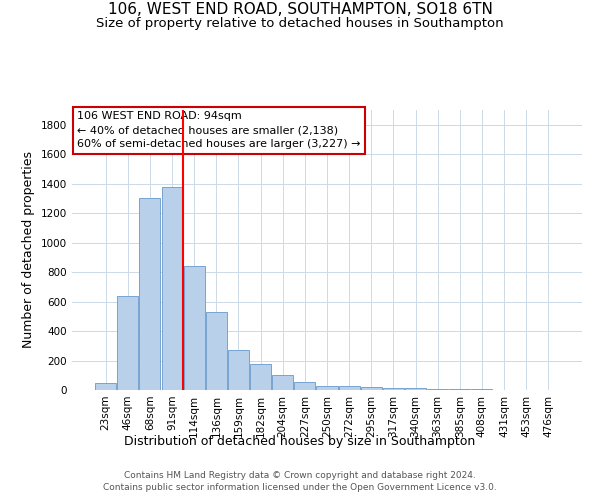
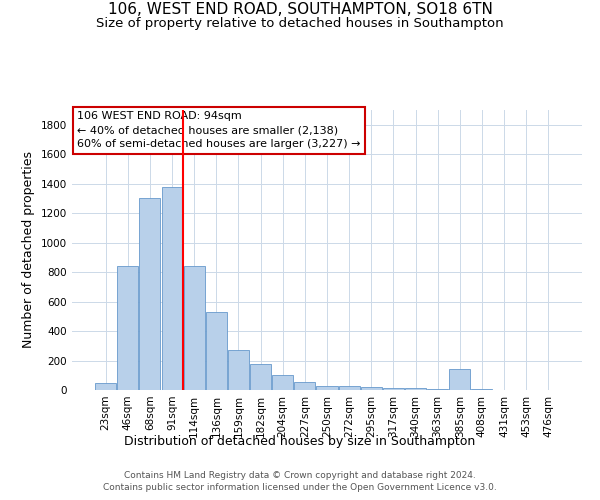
46sqm: 640 -> 840
385sqm: 0 -> 140
